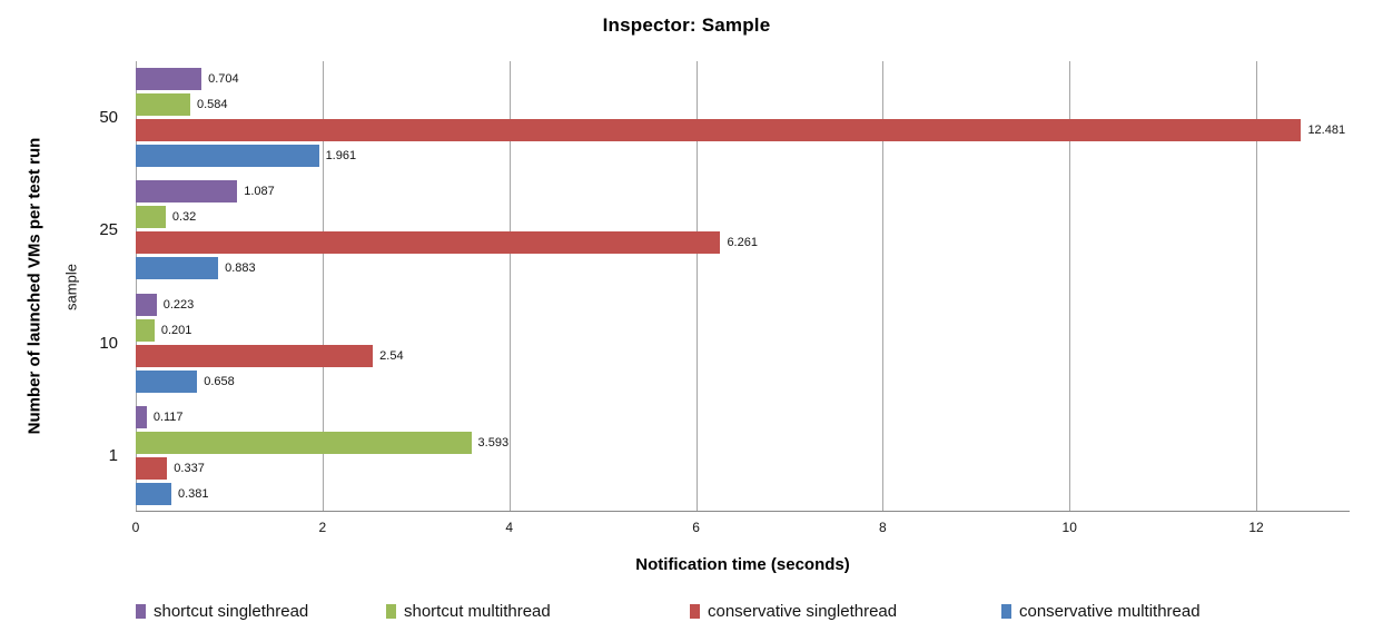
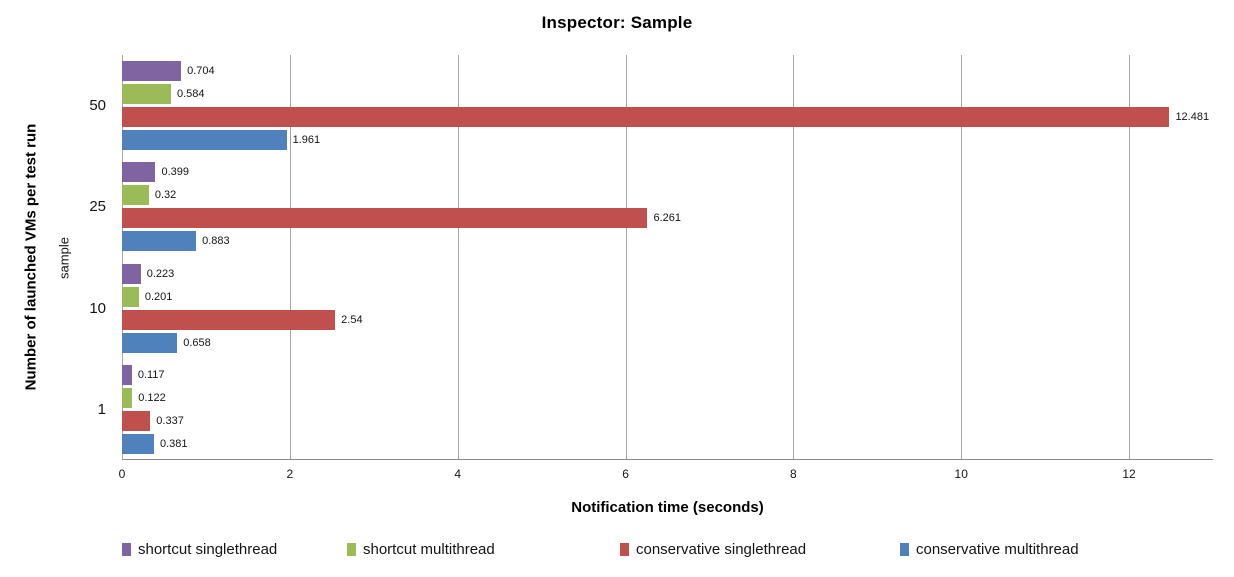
shortcut singlethread/25: 1.087 -> 0.399
shortcut multithread/1: 3.593 -> 0.122
